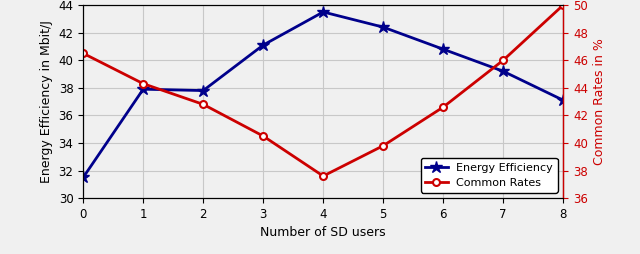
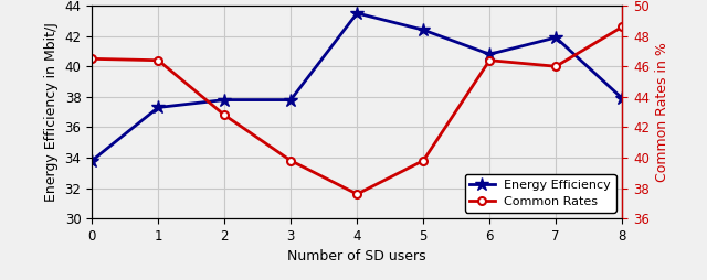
Energy Efficiency/0: 31.5 -> 33.8
Energy Efficiency/1: 37.9 -> 37.3
Common Rates/1: 44.3 -> 46.4
Energy Efficiency/3: 41.1 -> 37.8
Common Rates/3: 40.5 -> 39.8
Common Rates/6: 42.6 -> 46.4
Energy Efficiency/7: 39.2 -> 41.9
Energy Efficiency/8: 37.1 -> 37.9
Common Rates/8: 50.0 -> 48.6
